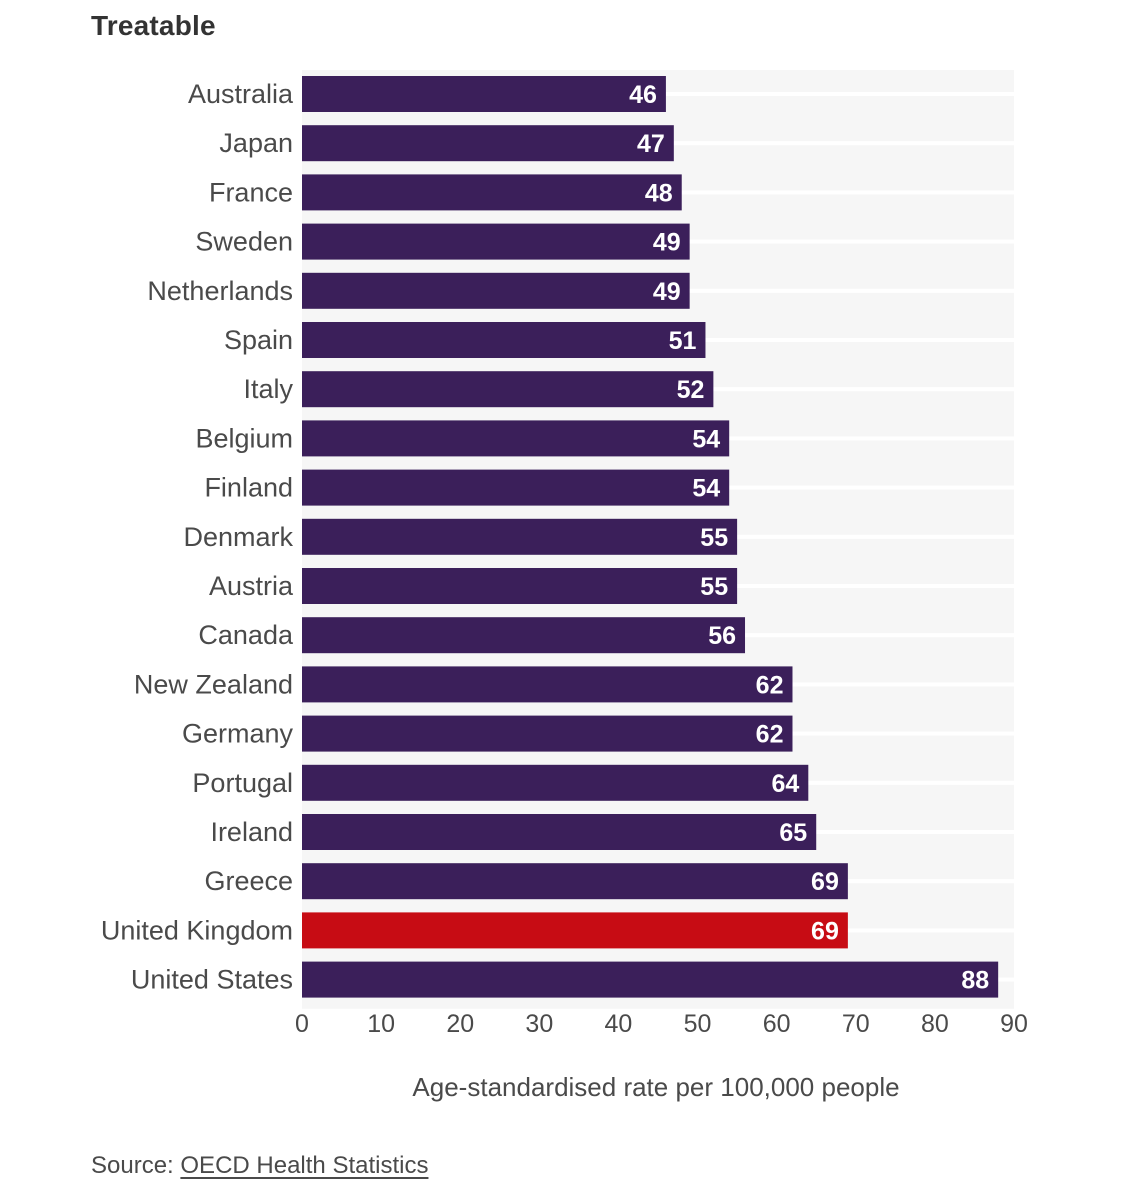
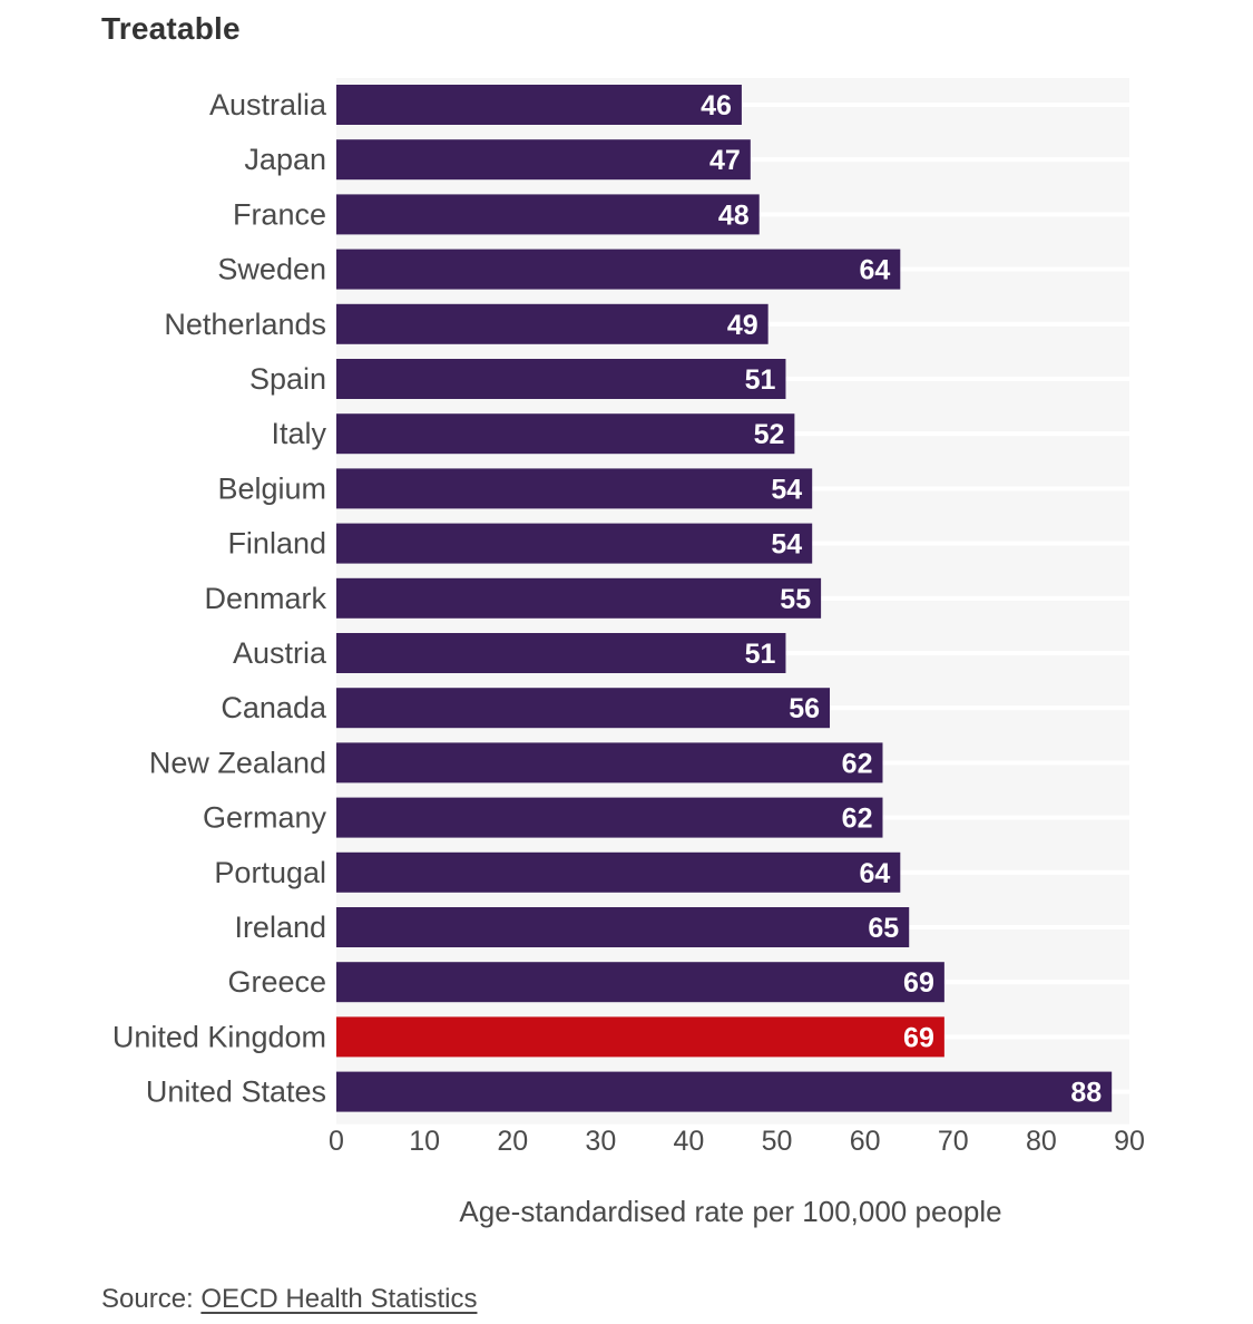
Sweden: 49 -> 64
Austria: 55 -> 51
